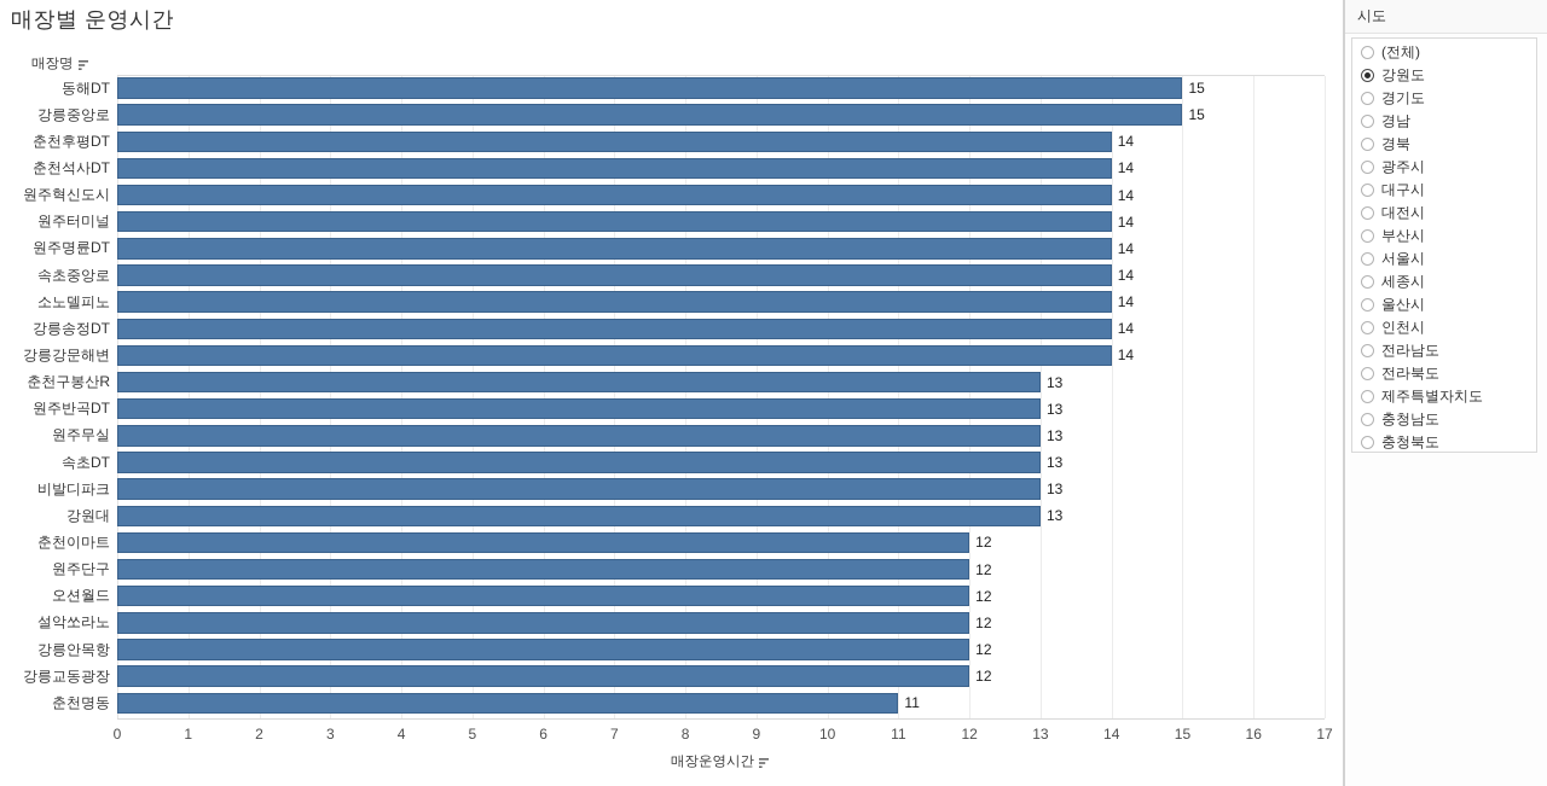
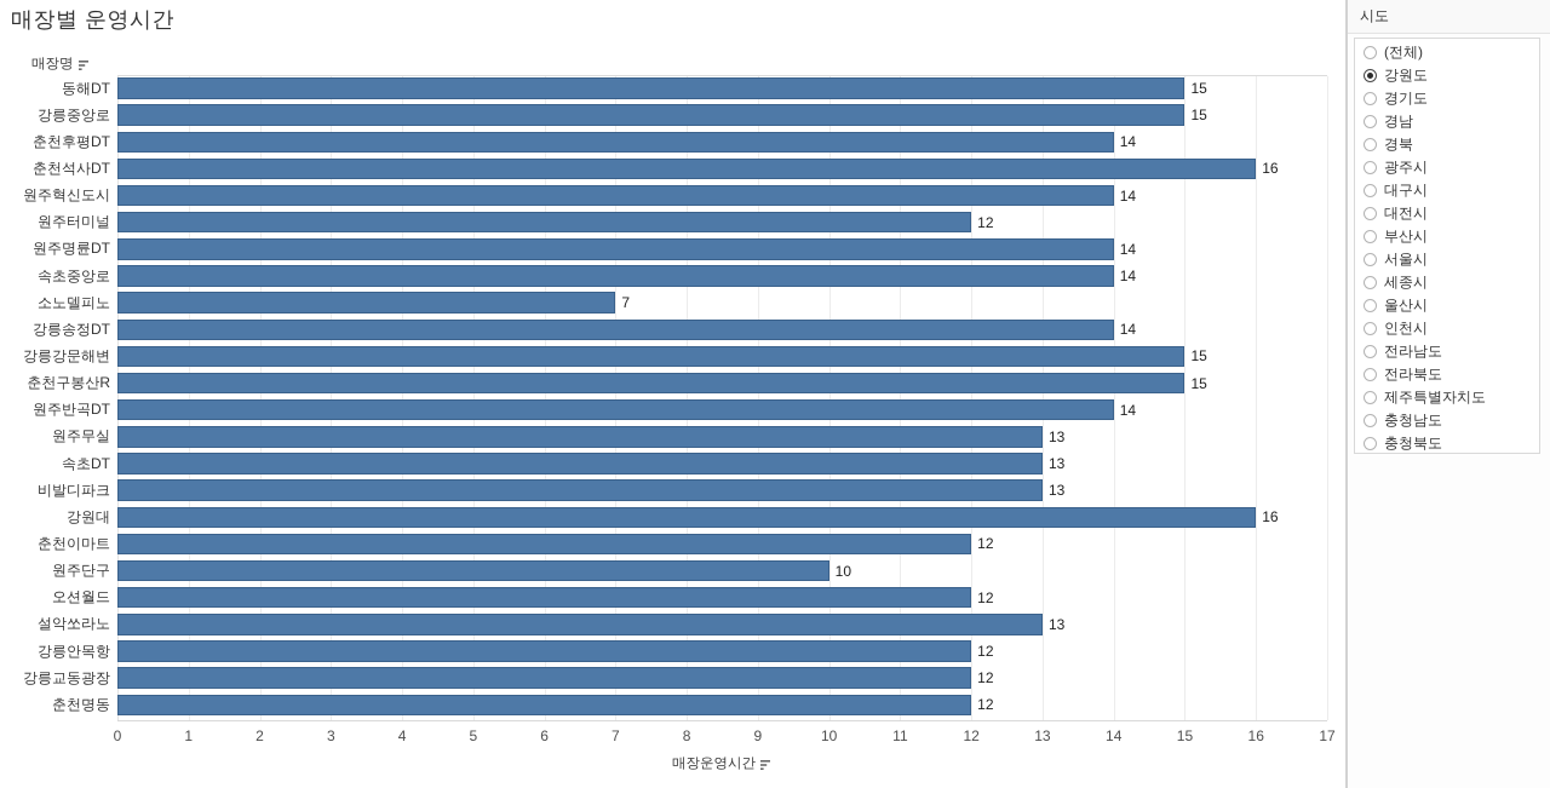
춘천석사DT: 14 -> 16
원주터미널: 14 -> 12
소노델피노: 14 -> 7
강릉강문해변: 14 -> 15
춘천구봉산R: 13 -> 15
원주반곡DT: 13 -> 14
강원대: 13 -> 16
원주단구: 12 -> 10
설악쏘라노: 12 -> 13
춘천명동: 11 -> 12
